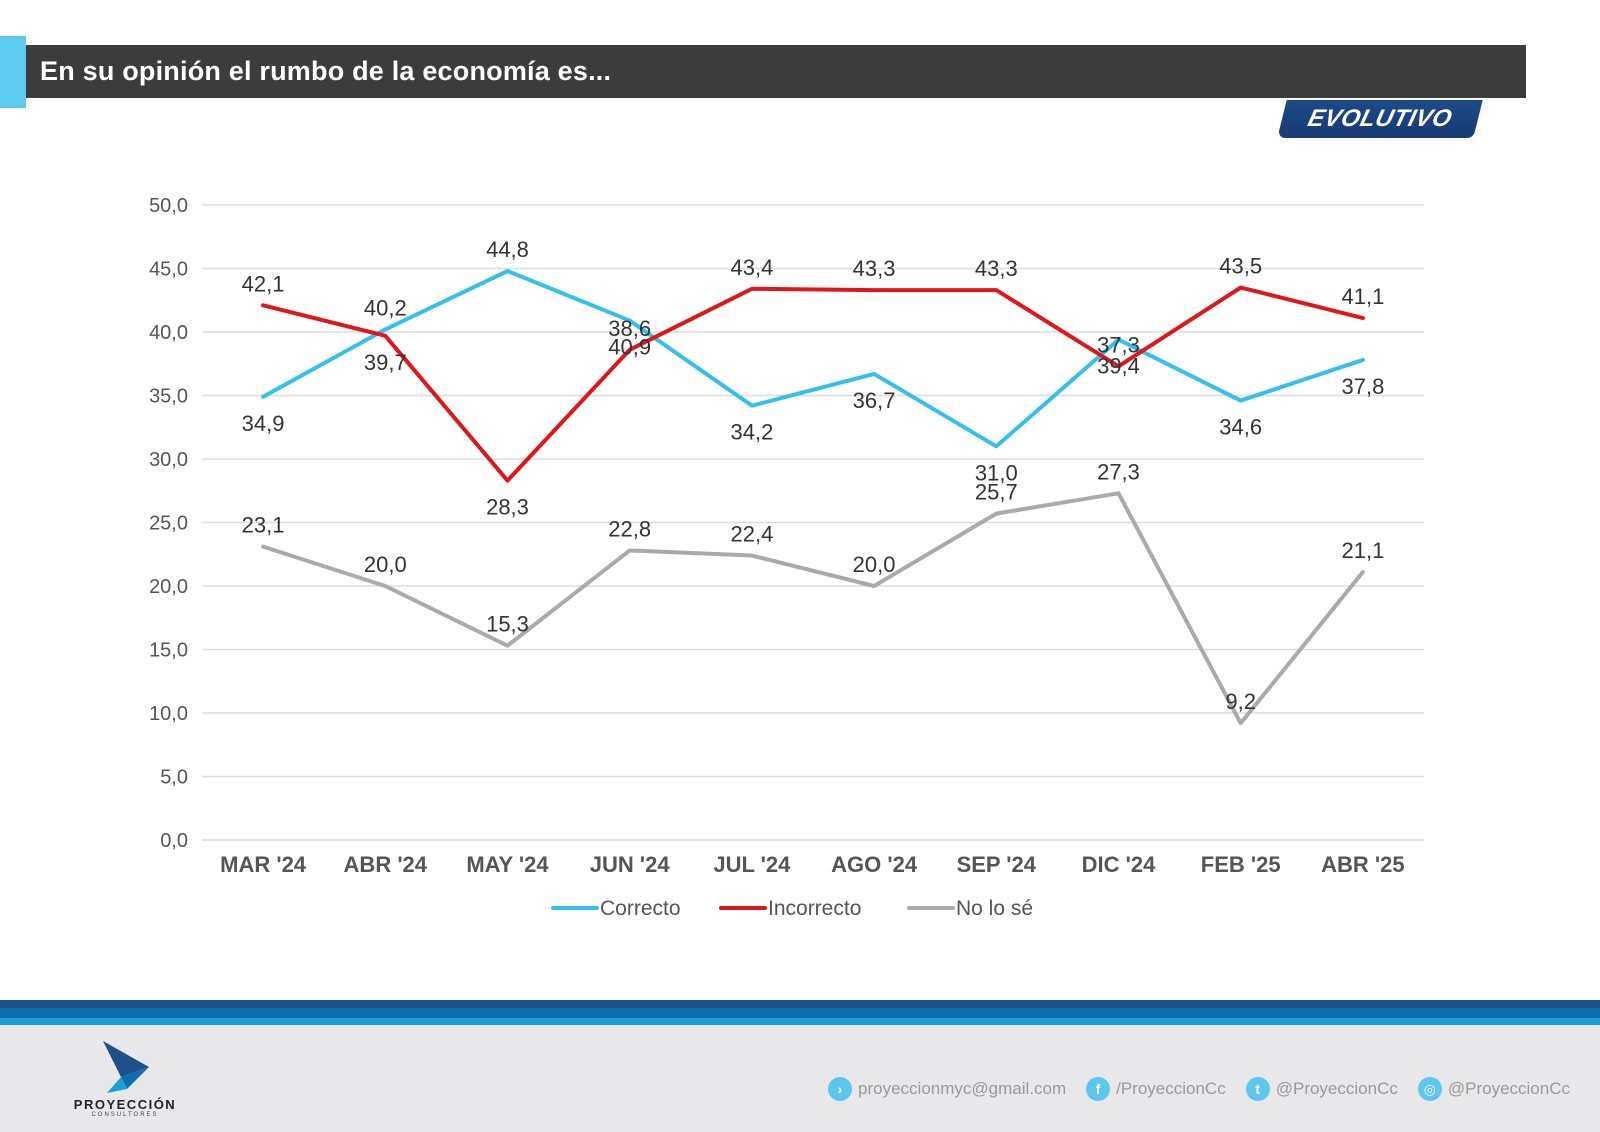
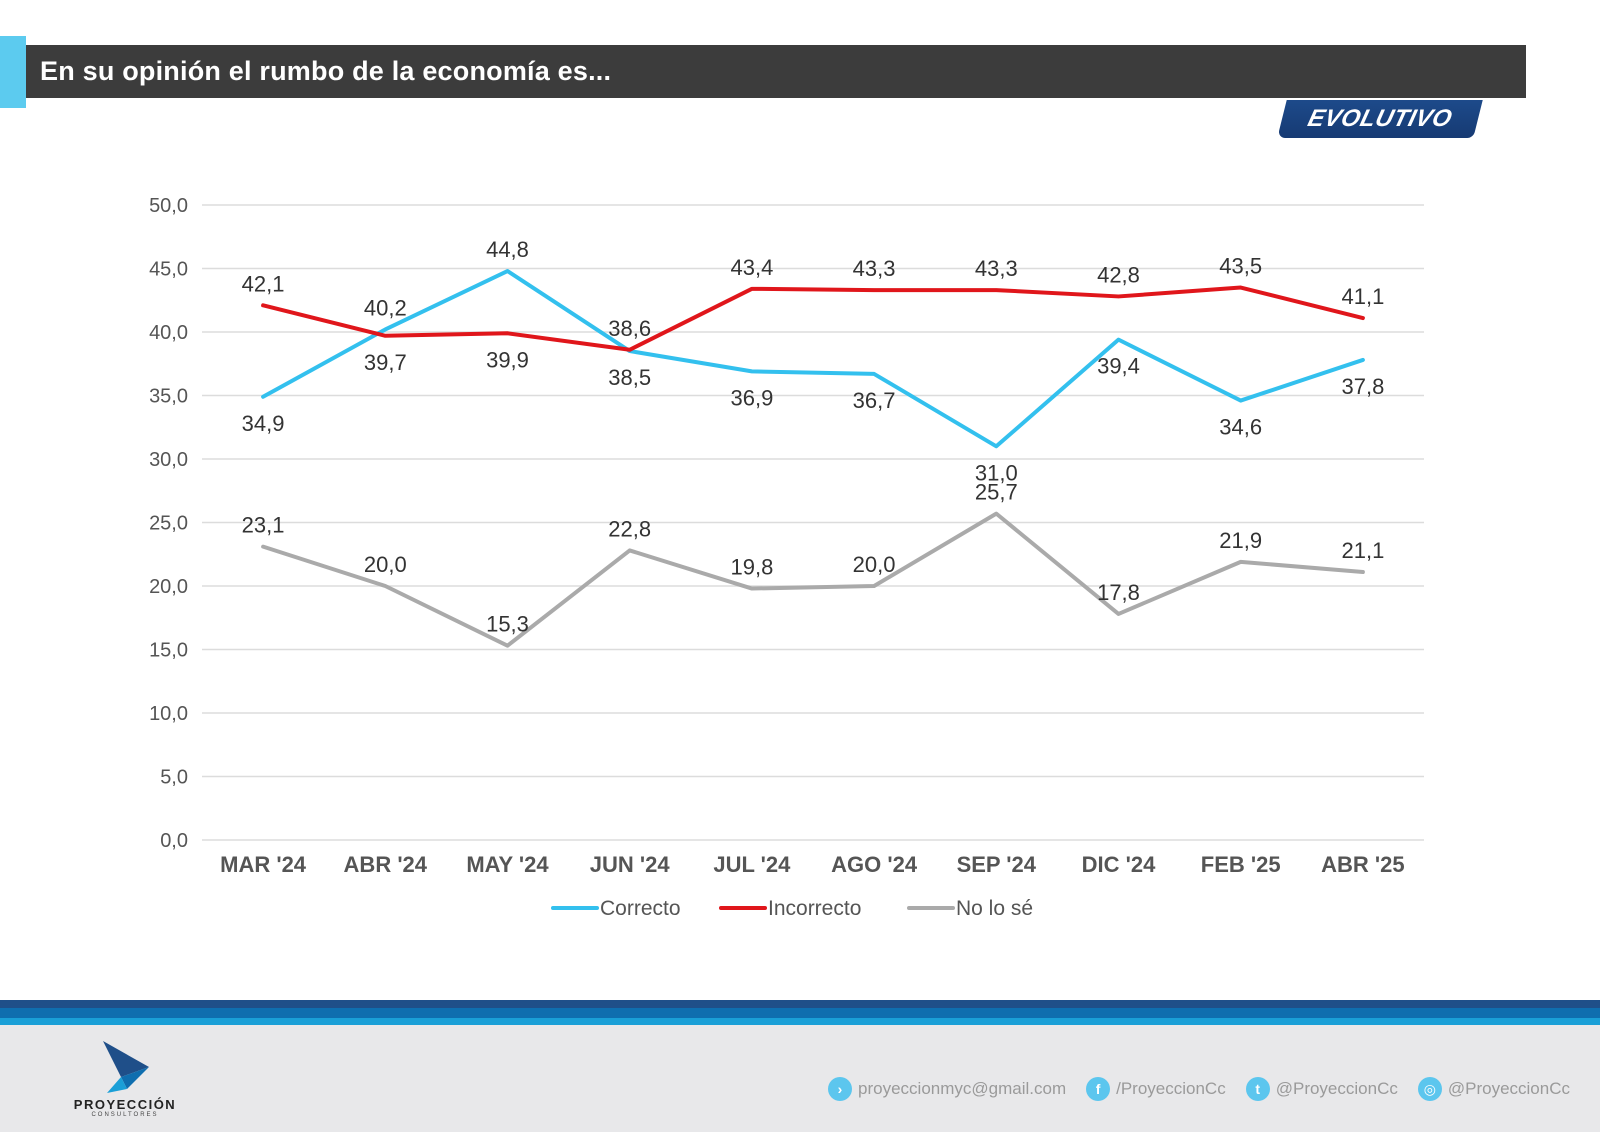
Incorrecto/MAY '24: 28,3 -> 39,9
Correcto/JUN '24: 40,9 -> 38,5
Correcto/JUL '24: 34,2 -> 36,9
No lo sé/JUL '24: 22,4 -> 19,8
Incorrecto/DIC '24: 37,3 -> 42,8
No lo sé/DIC '24: 27,3 -> 17,8
No lo sé/FEB '25: 9,2 -> 21,9
